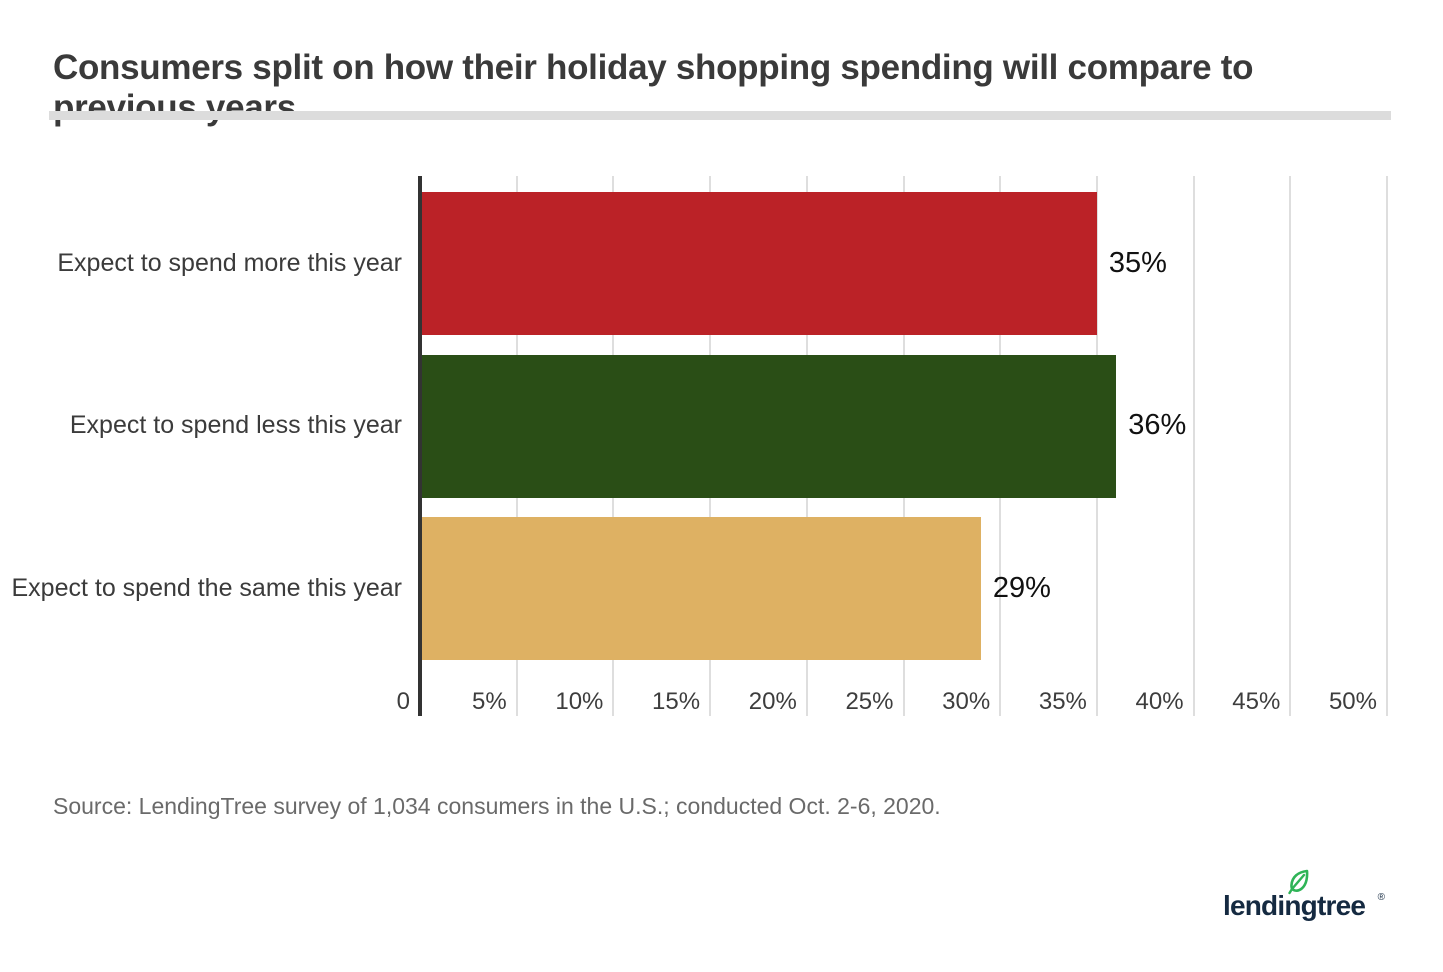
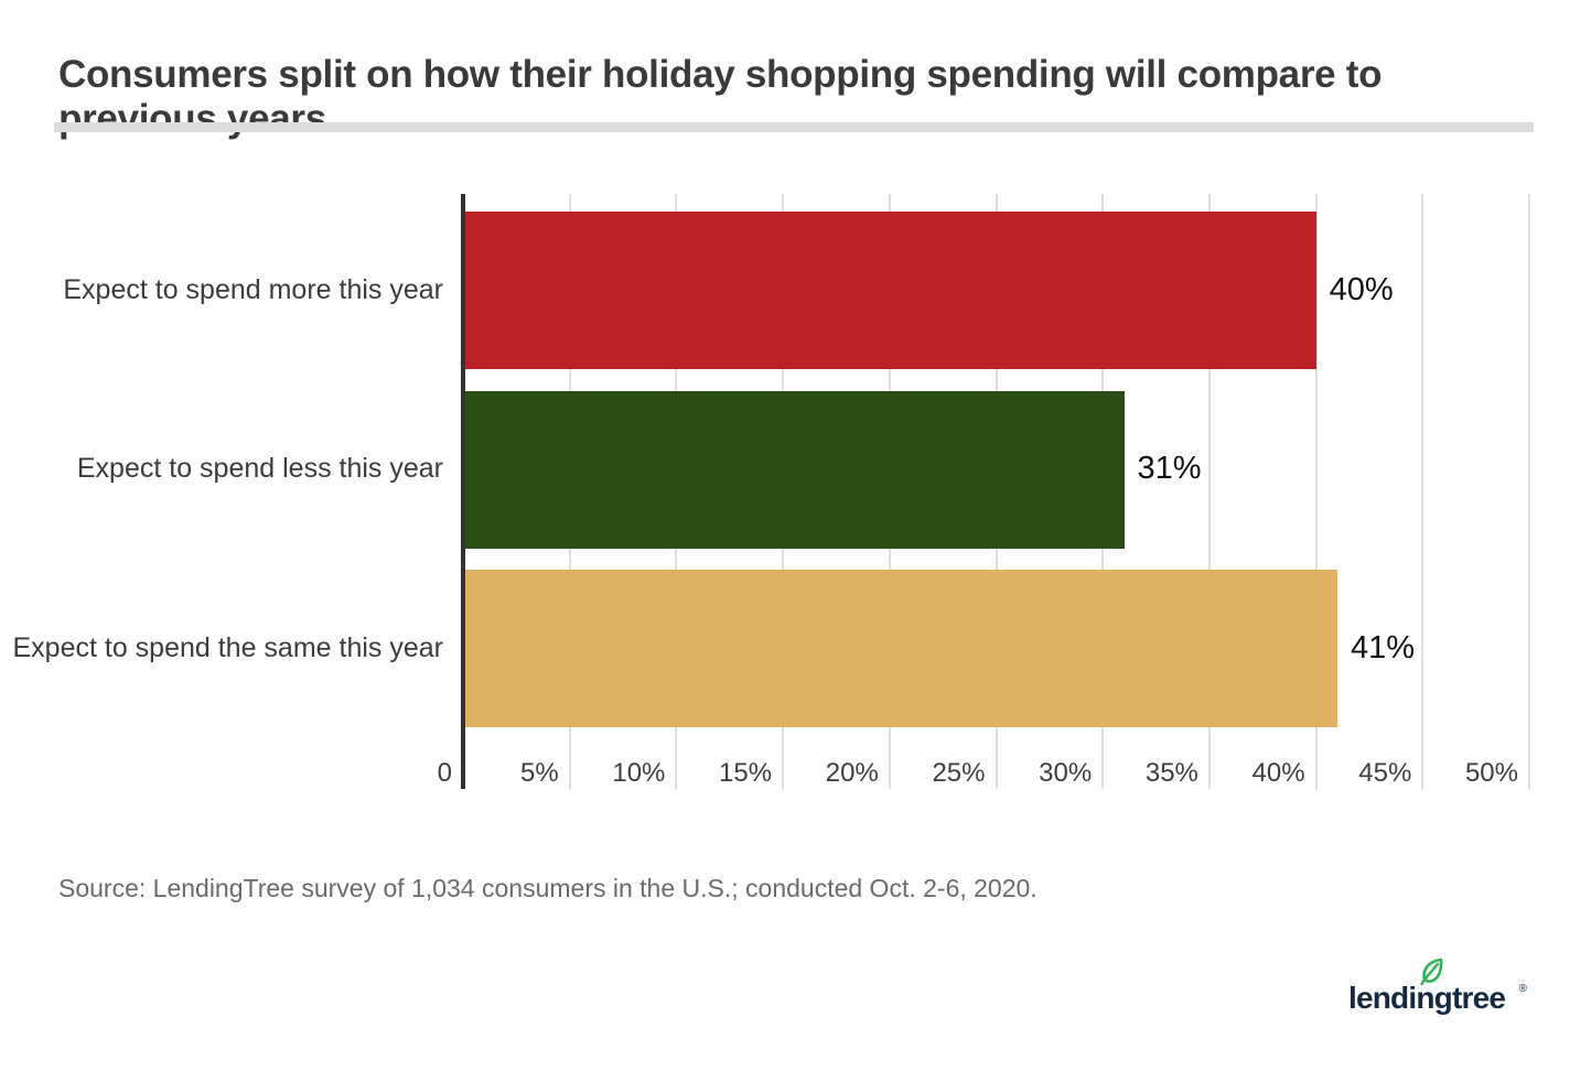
Expect to spend more this year: 35% -> 40%
Expect to spend less this year: 36% -> 31%
Expect to spend the same this year: 29% -> 41%
